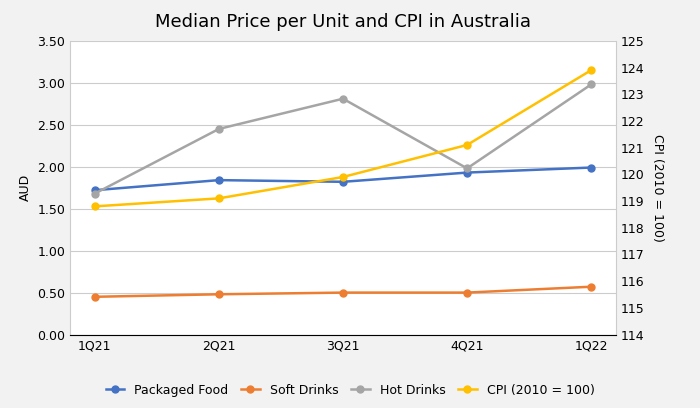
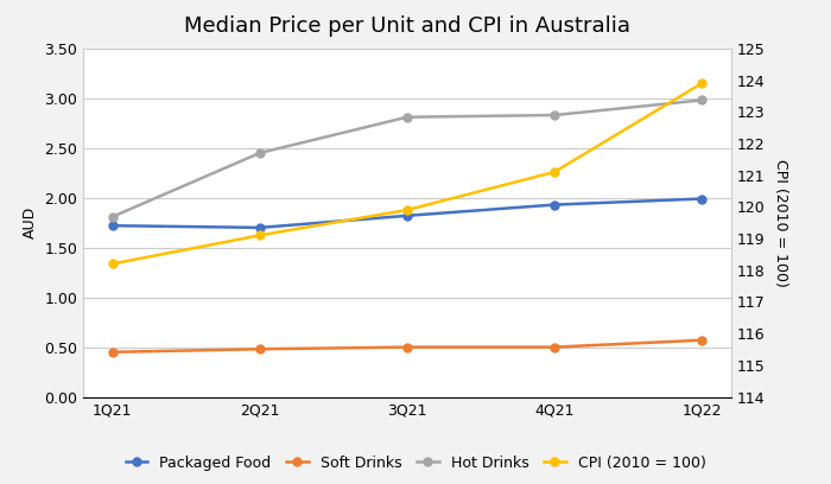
Hot Drinks/1Q21: 1.68 -> 1.81
CPI (2010 = 100)/1Q21: 118.8 -> 118.2
Packaged Food/2Q21: 1.84 -> 1.70
Hot Drinks/4Q21: 1.98 -> 2.83
